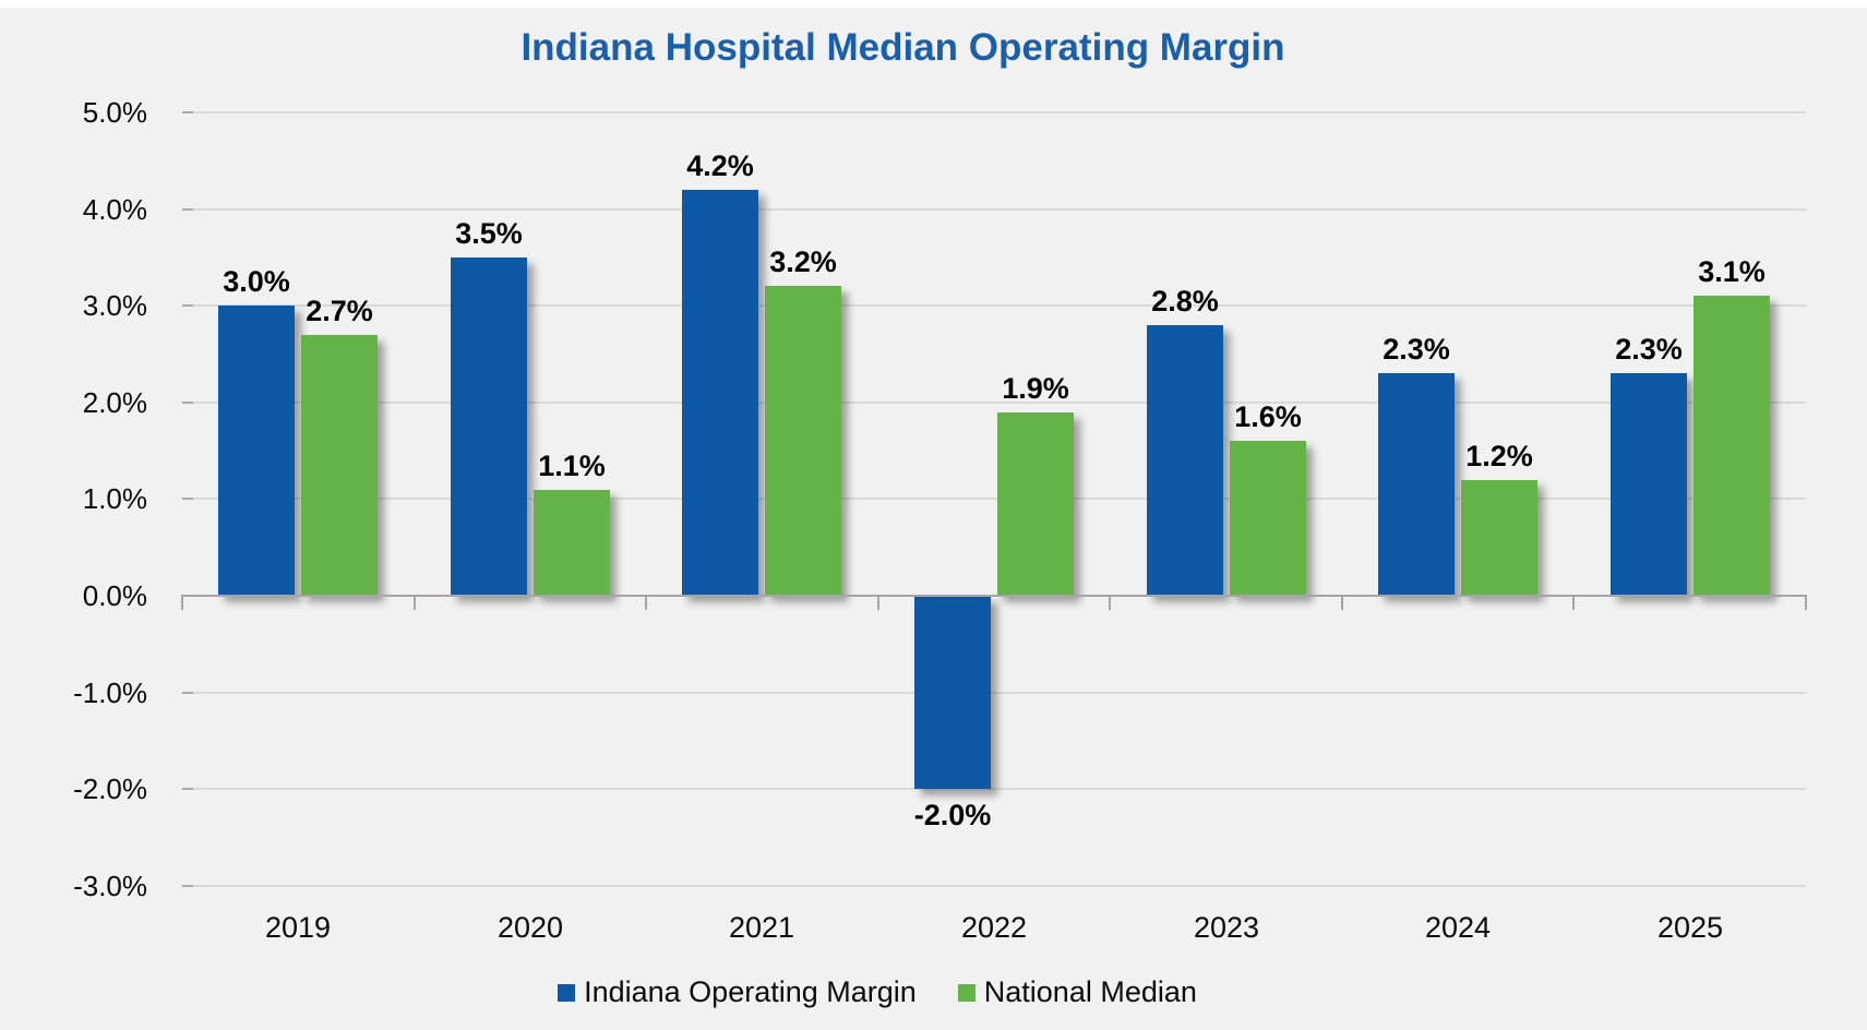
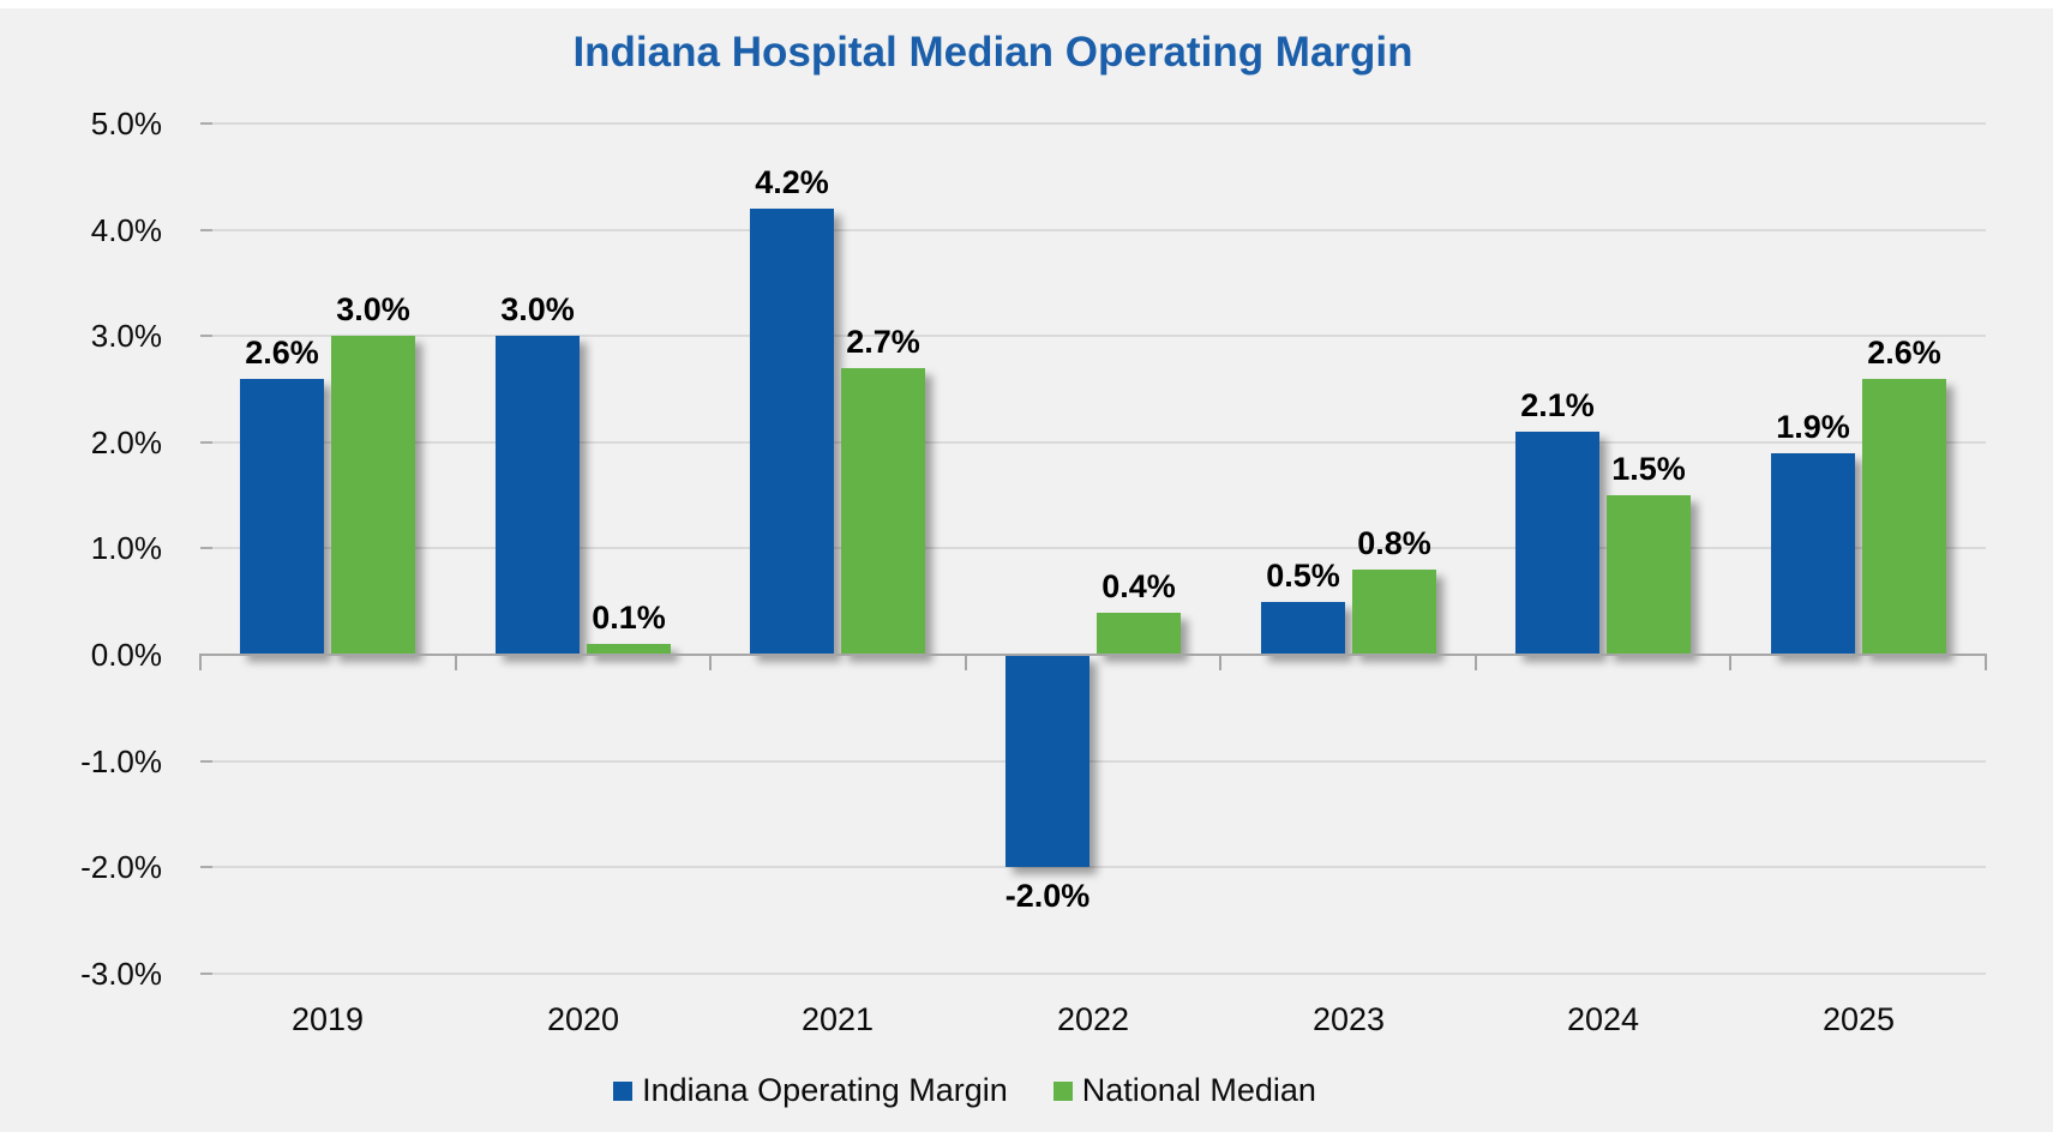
Indiana Operating Margin/2019: 3.0% -> 2.6%
National Median/2019: 2.7% -> 3.0%
Indiana Operating Margin/2020: 3.5% -> 3.0%
National Median/2020: 1.1% -> 0.1%
National Median/2021: 3.2% -> 2.7%
National Median/2022: 1.9% -> 0.4%
Indiana Operating Margin/2023: 2.8% -> 0.5%
National Median/2023: 1.6% -> 0.8%
Indiana Operating Margin/2024: 2.3% -> 2.1%
National Median/2024: 1.2% -> 1.5%
Indiana Operating Margin/2025: 2.3% -> 1.9%
National Median/2025: 3.1% -> 2.6%
